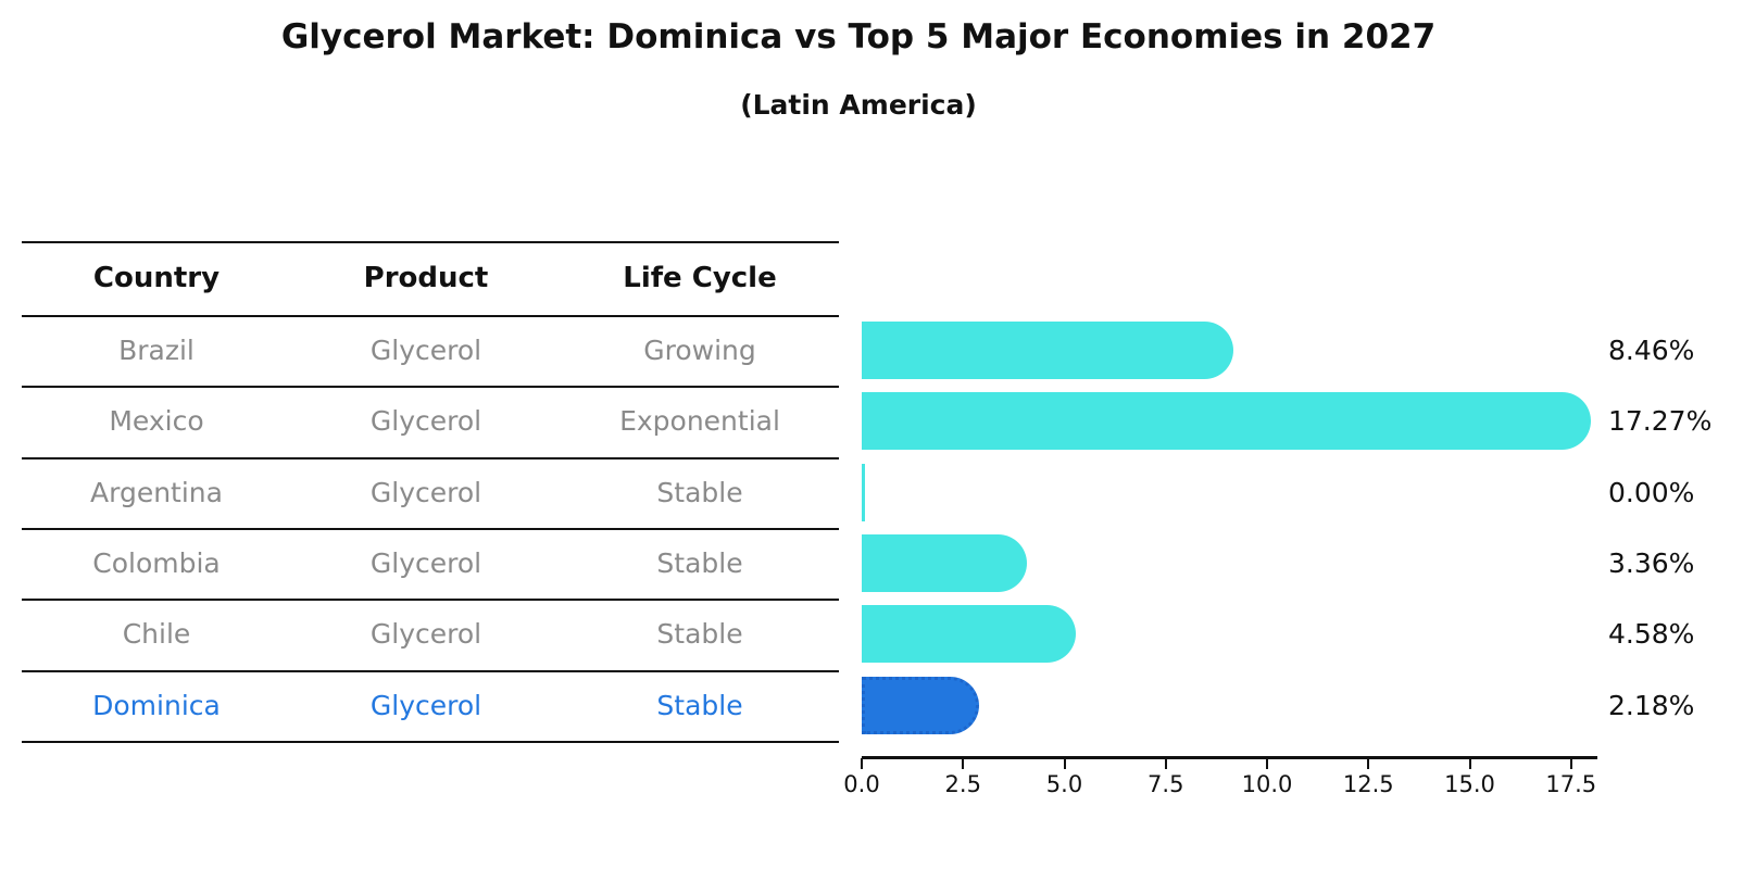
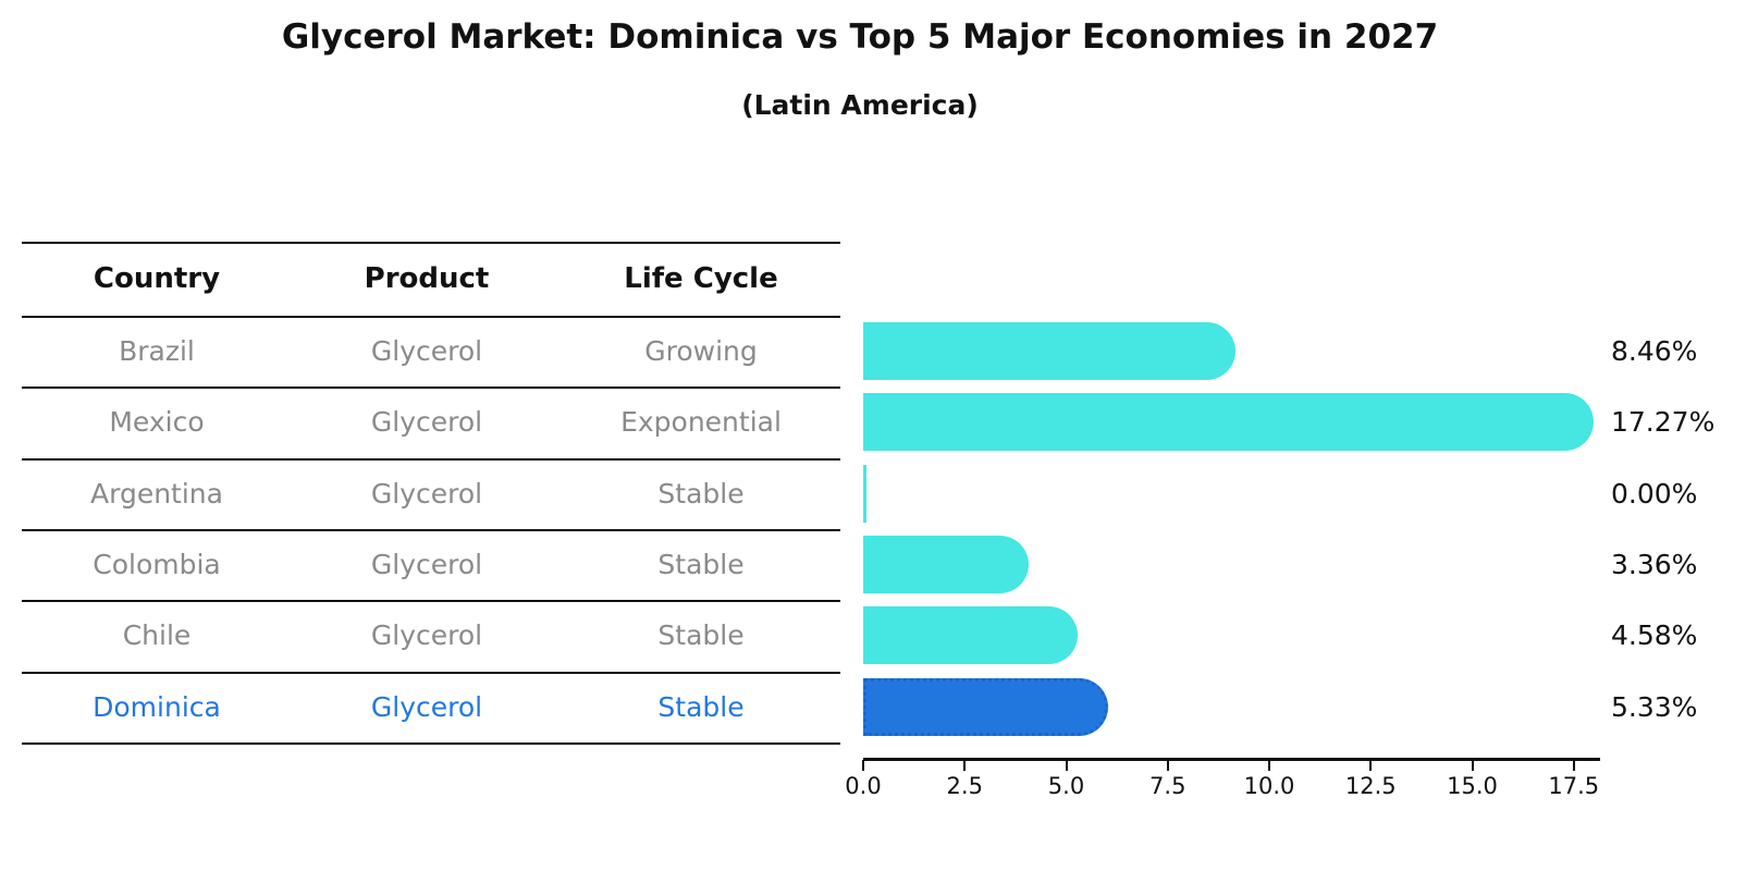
Dominica: 2.18% -> 5.33%
